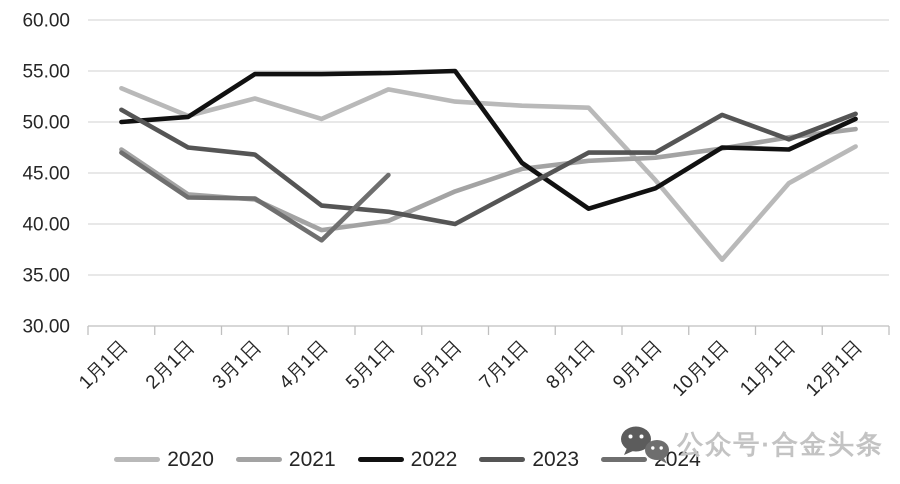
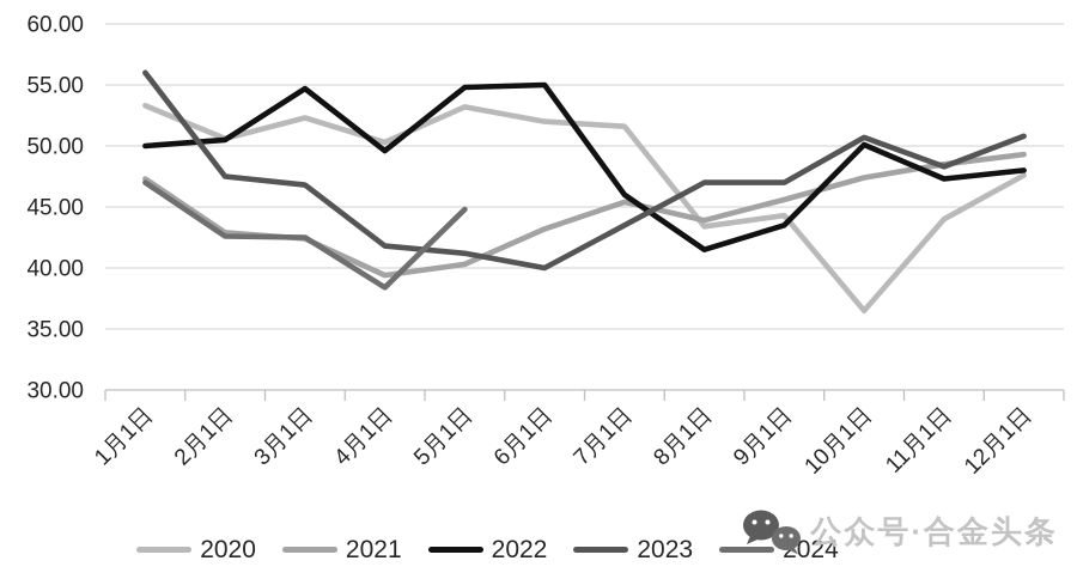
2023/1月1日: 51.2 -> 56.0
2022/4月1日: 54.7 -> 49.6
2020/8月1日: 51.4 -> 43.4
2021/8月1日: 46.2 -> 43.9
2021/9月1日: 46.5 -> 45.6
2022/10月1日: 47.5 -> 50.1
2022/12月1日: 50.3 -> 48.0
